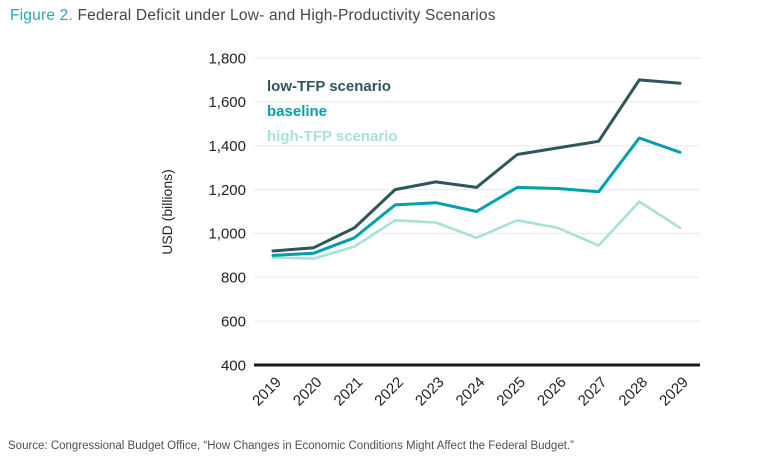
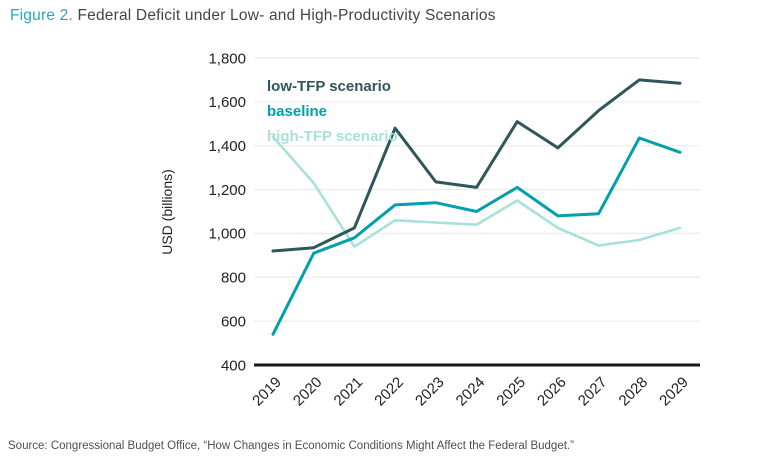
baseline/2019: 900 -> 540
high-TFP scenario/2019: 890 -> 1440
high-TFP scenario/2020: 880 -> 1230
low-TFP scenario/2022: 1200 -> 1480
high-TFP scenario/2024: 980 -> 1040
low-TFP scenario/2025: 1360 -> 1510
high-TFP scenario/2025: 1060 -> 1150
baseline/2026: 1200 -> 1080
low-TFP scenario/2027: 1420 -> 1560
baseline/2027: 1190 -> 1090
high-TFP scenario/2028: 1140 -> 970
